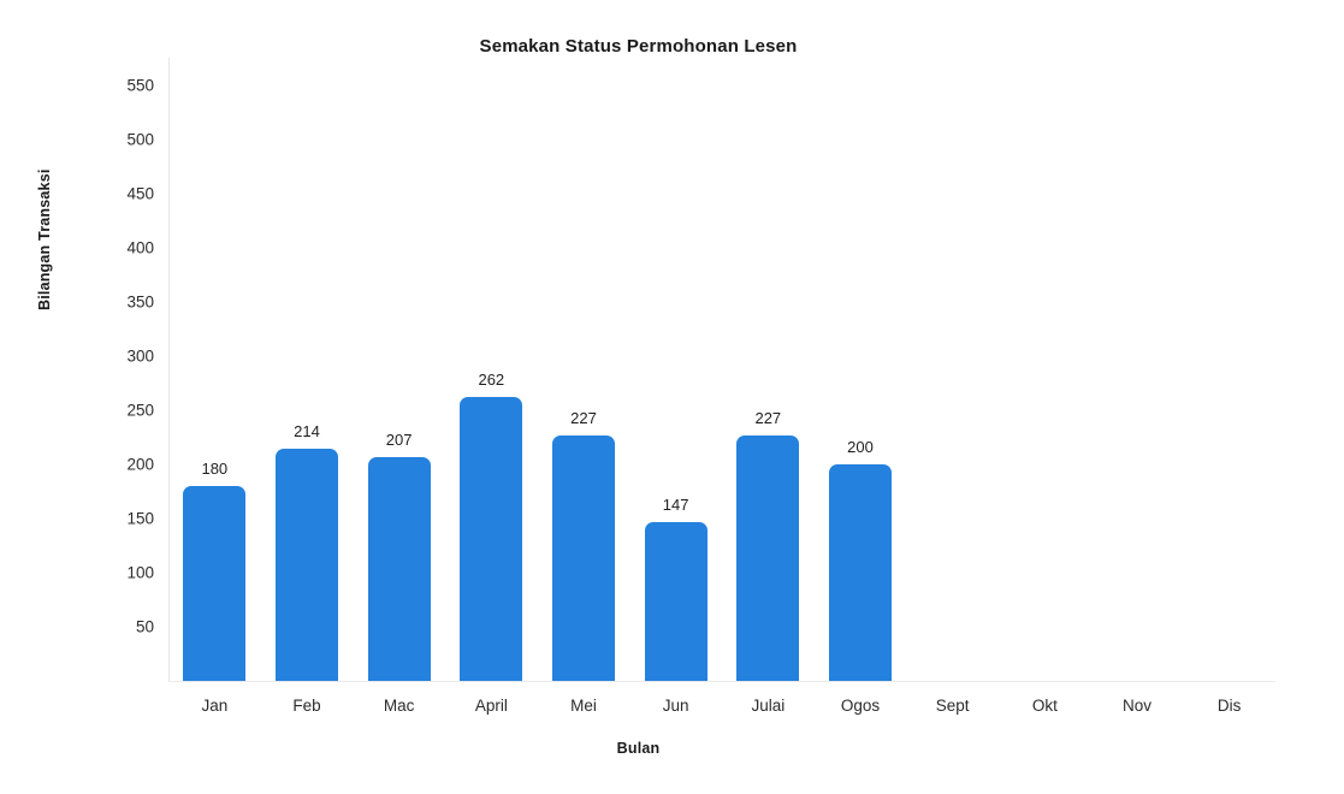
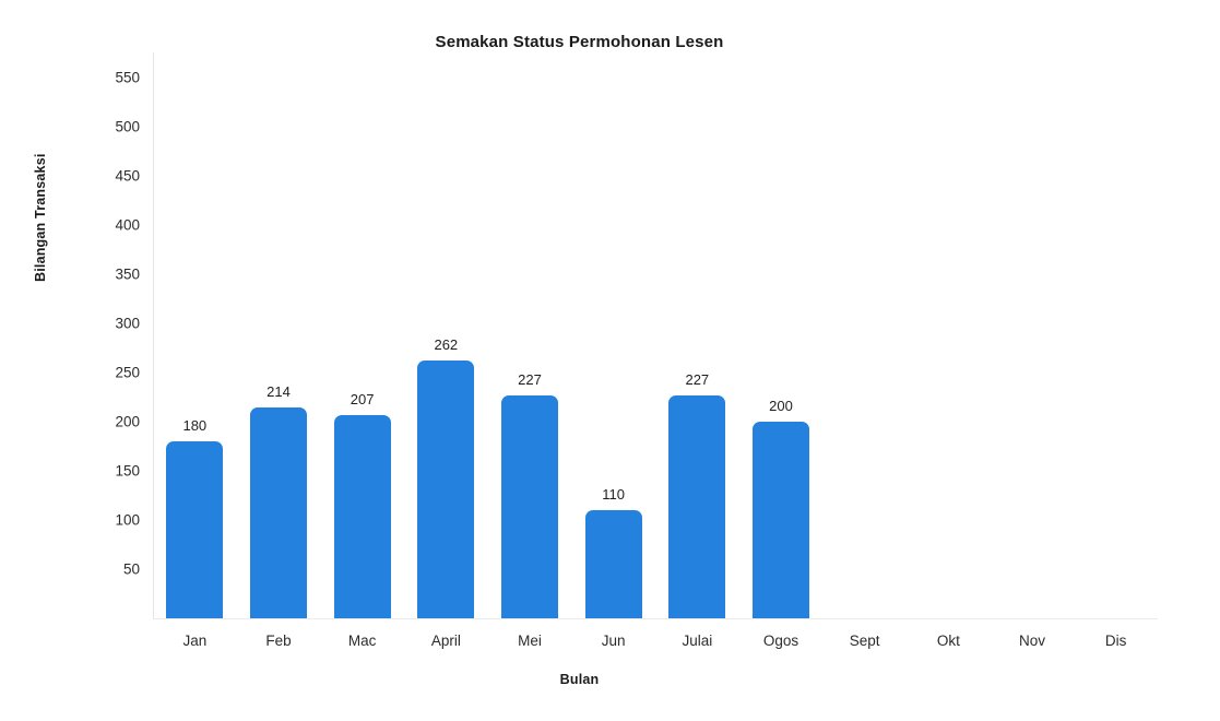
Jun: 147 -> 110
